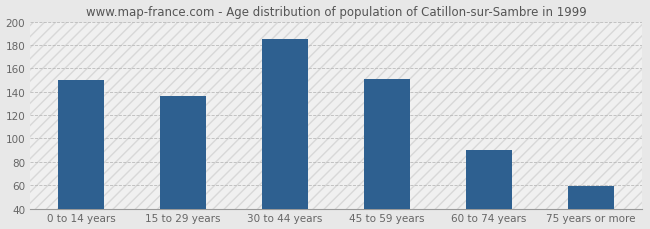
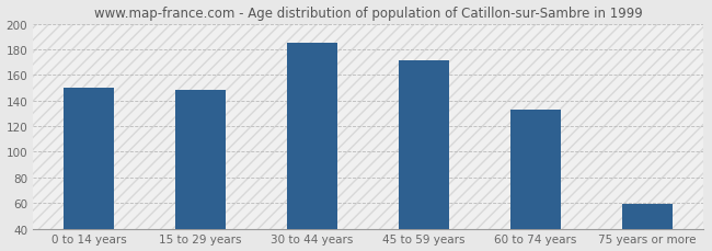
15 to 29 years: 136 -> 148
45 to 59 years: 151 -> 171
60 to 74 years: 90 -> 133
